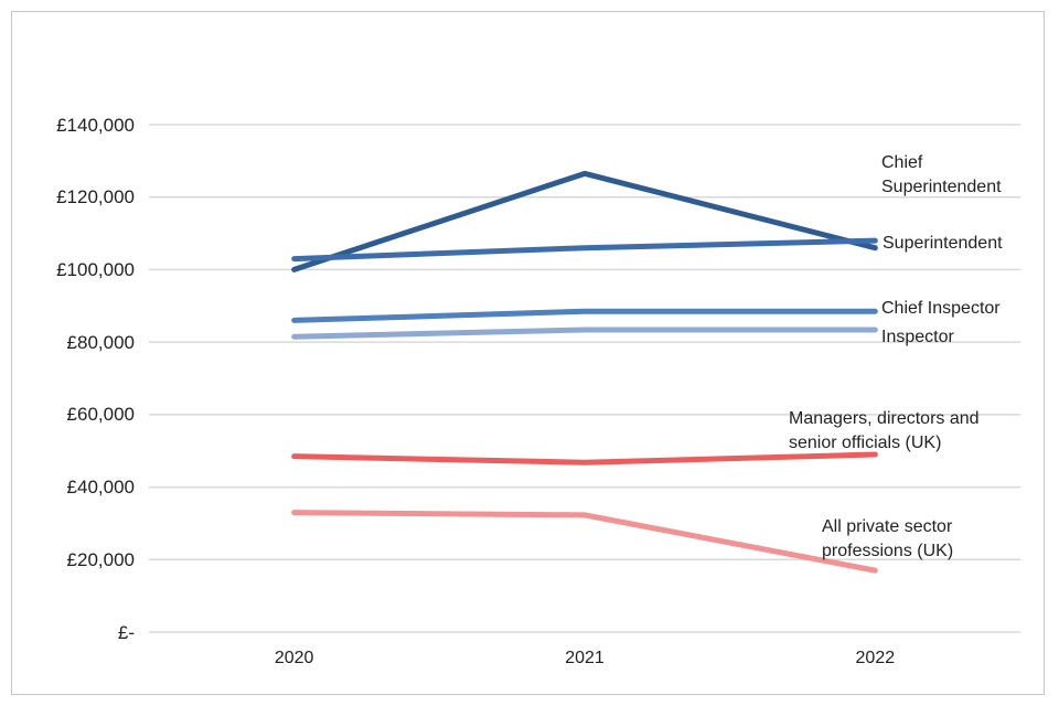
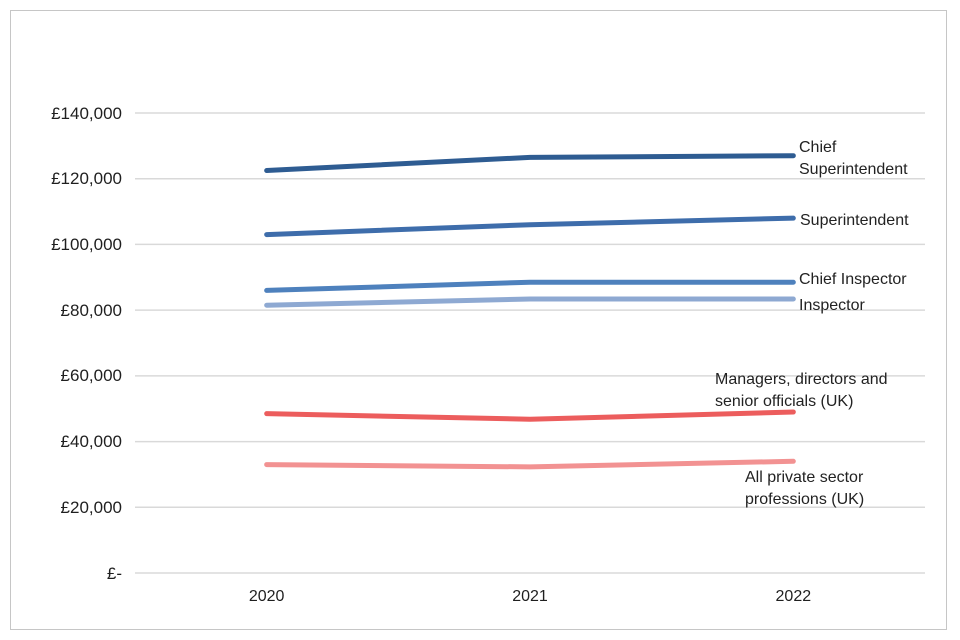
Chief Superintendent/2020: £100000 -> £122000
Chief Superintendent/2022: £106000 -> £127000
All private sector professions (UK)/2022: £17000 -> £34000
